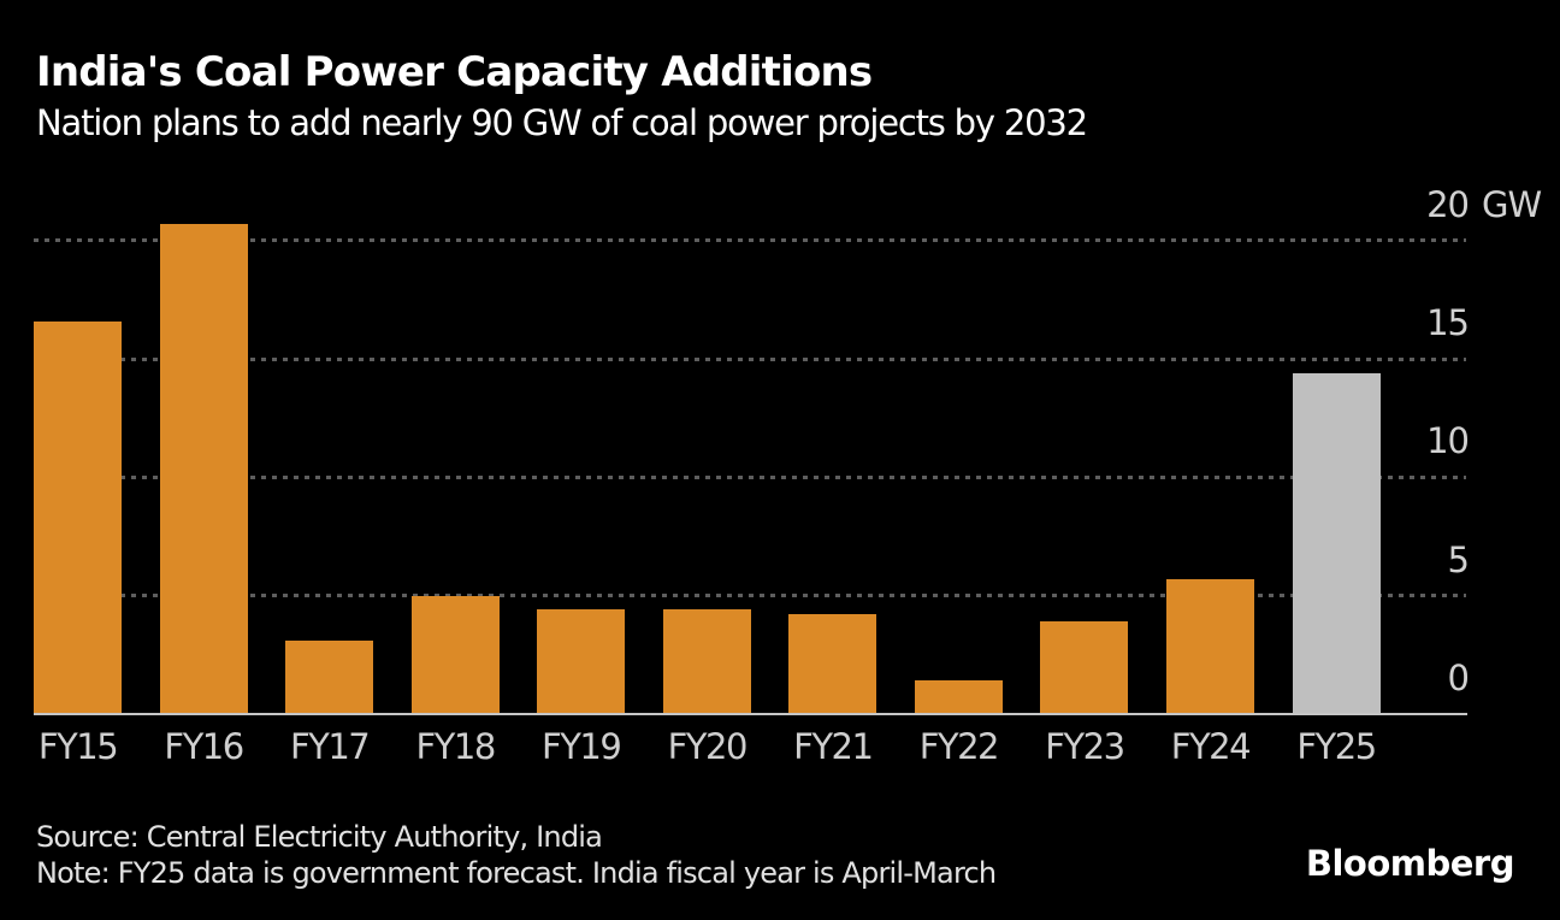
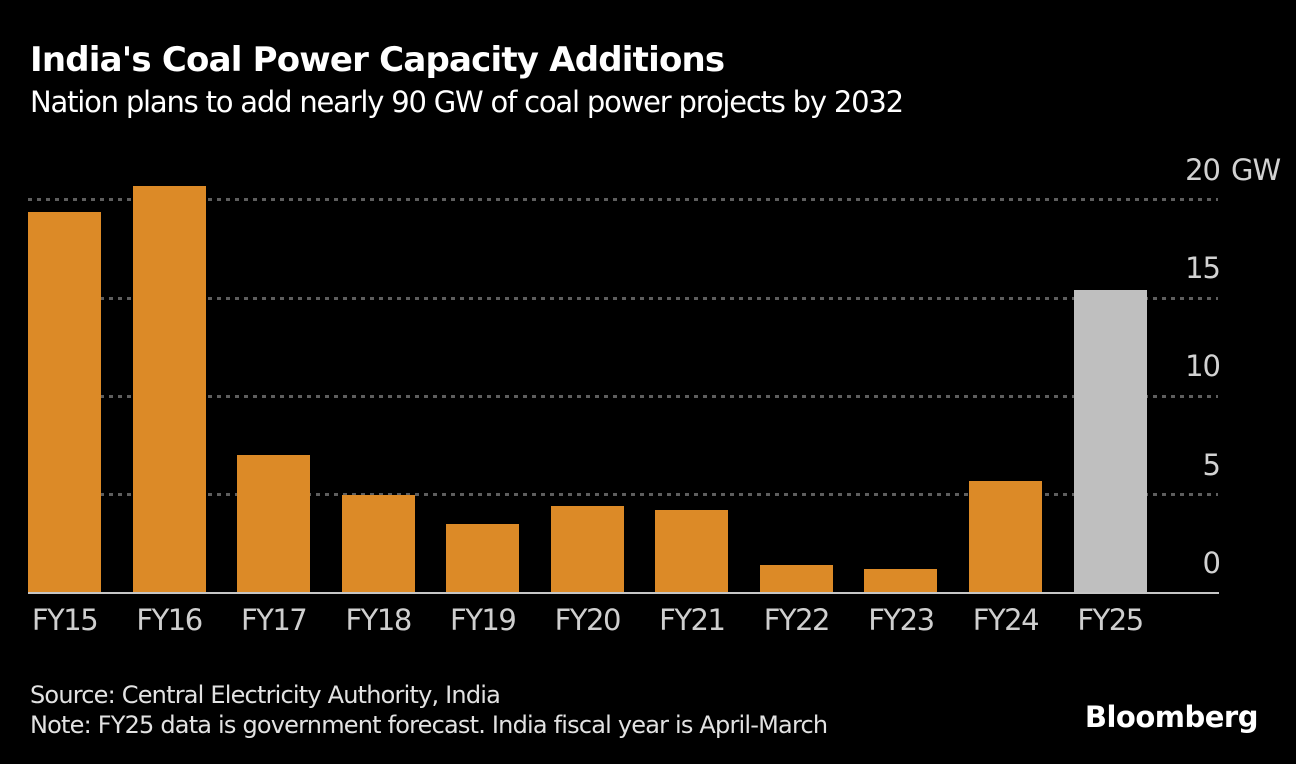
FY15: 16.6 -> 19.4
FY17: 3.1 -> 7.0
FY19: 4.4 -> 3.5
FY23: 3.9 -> 1.2
FY25: 14.4 -> 15.4
